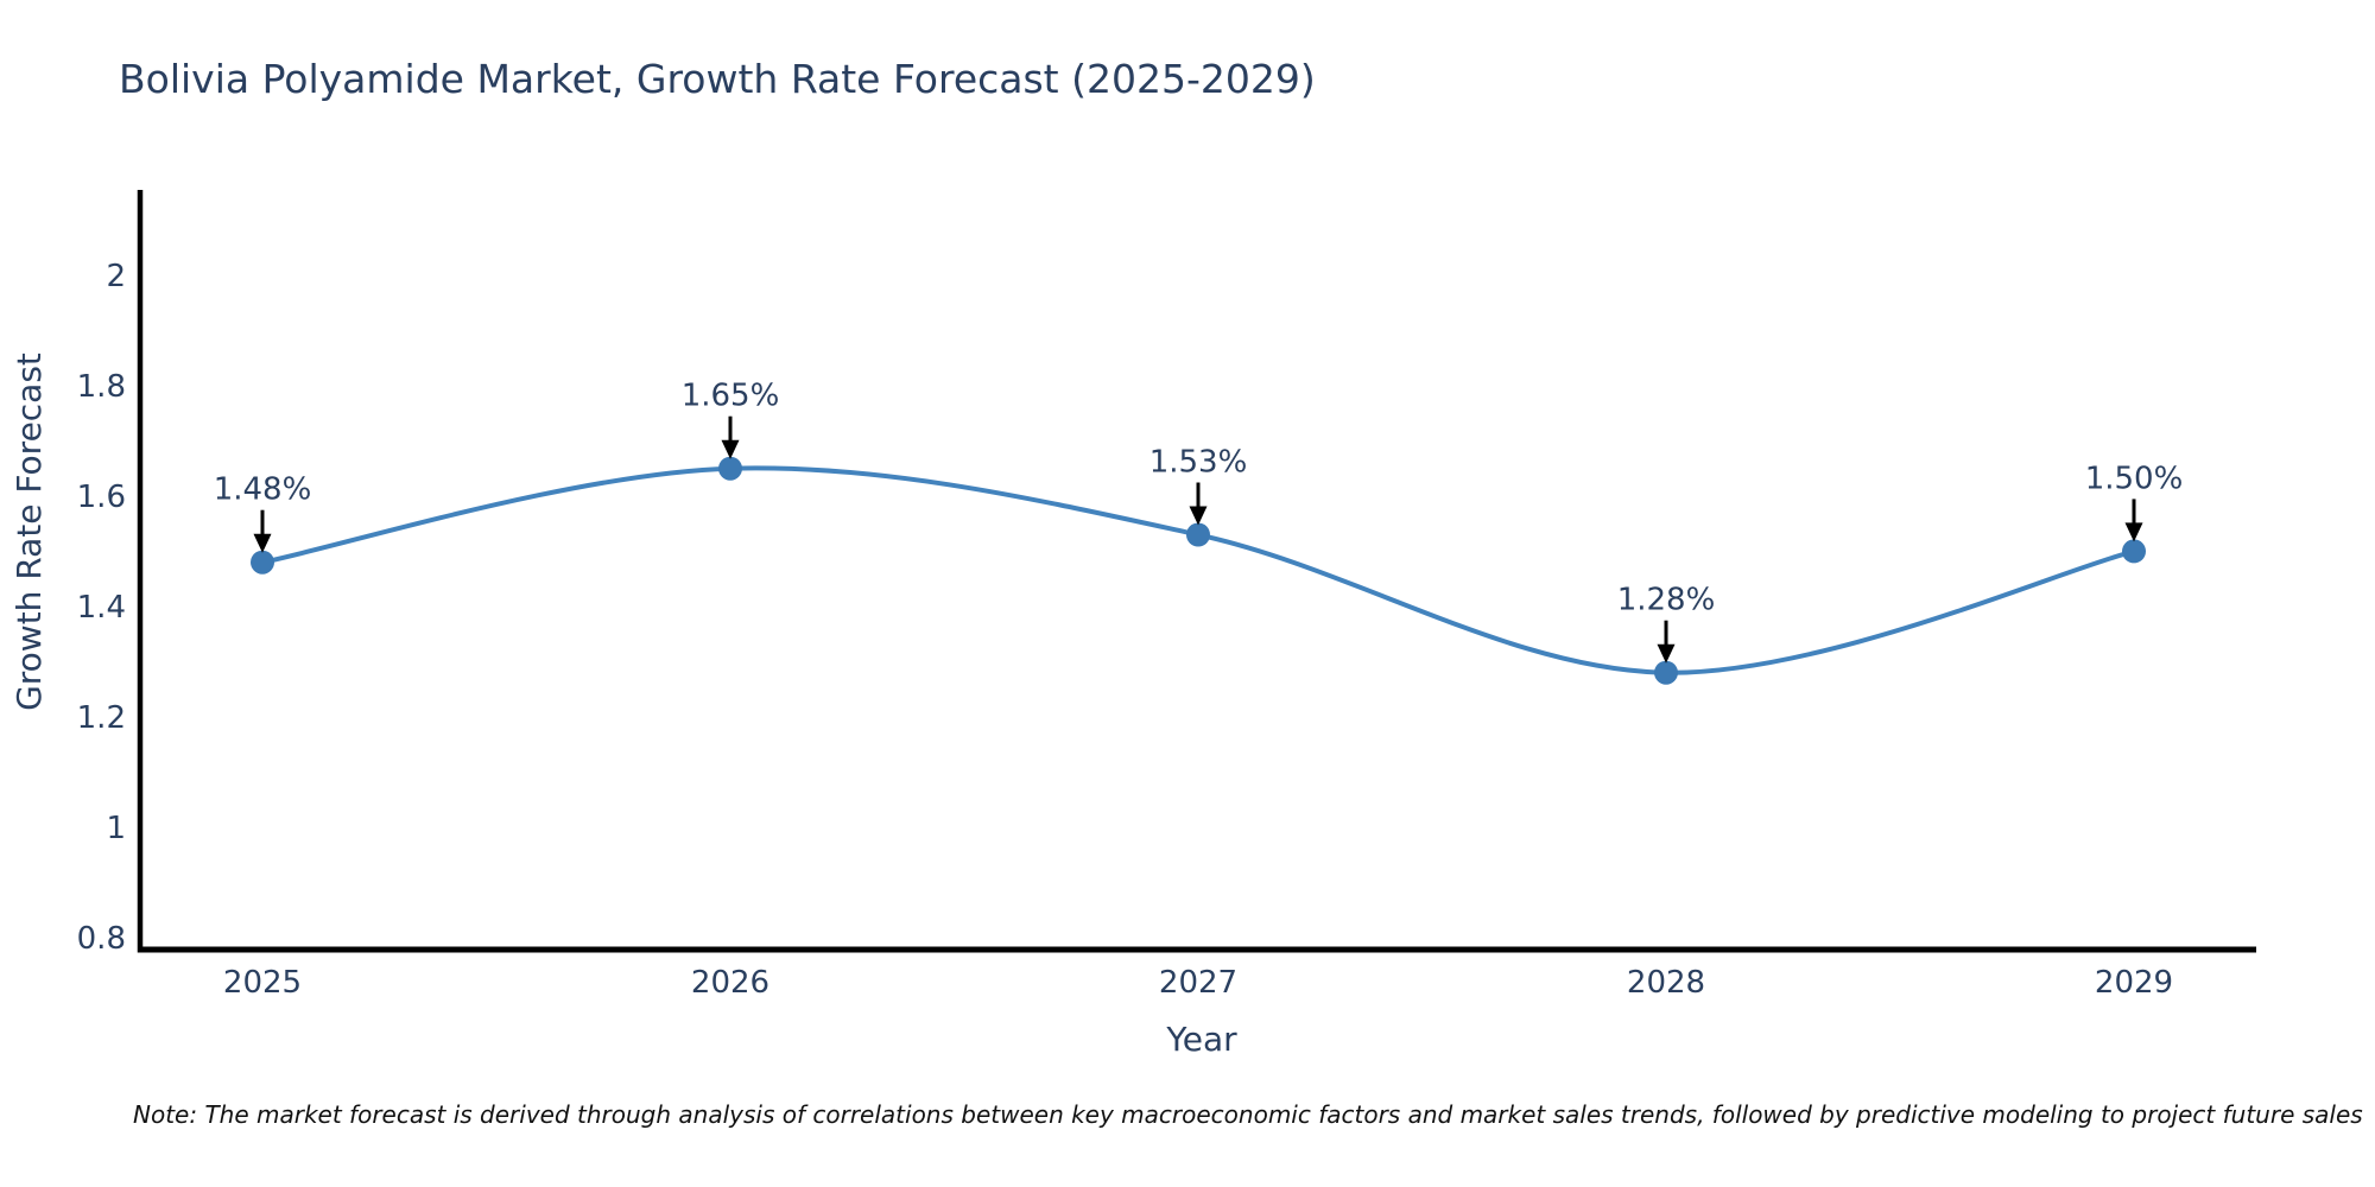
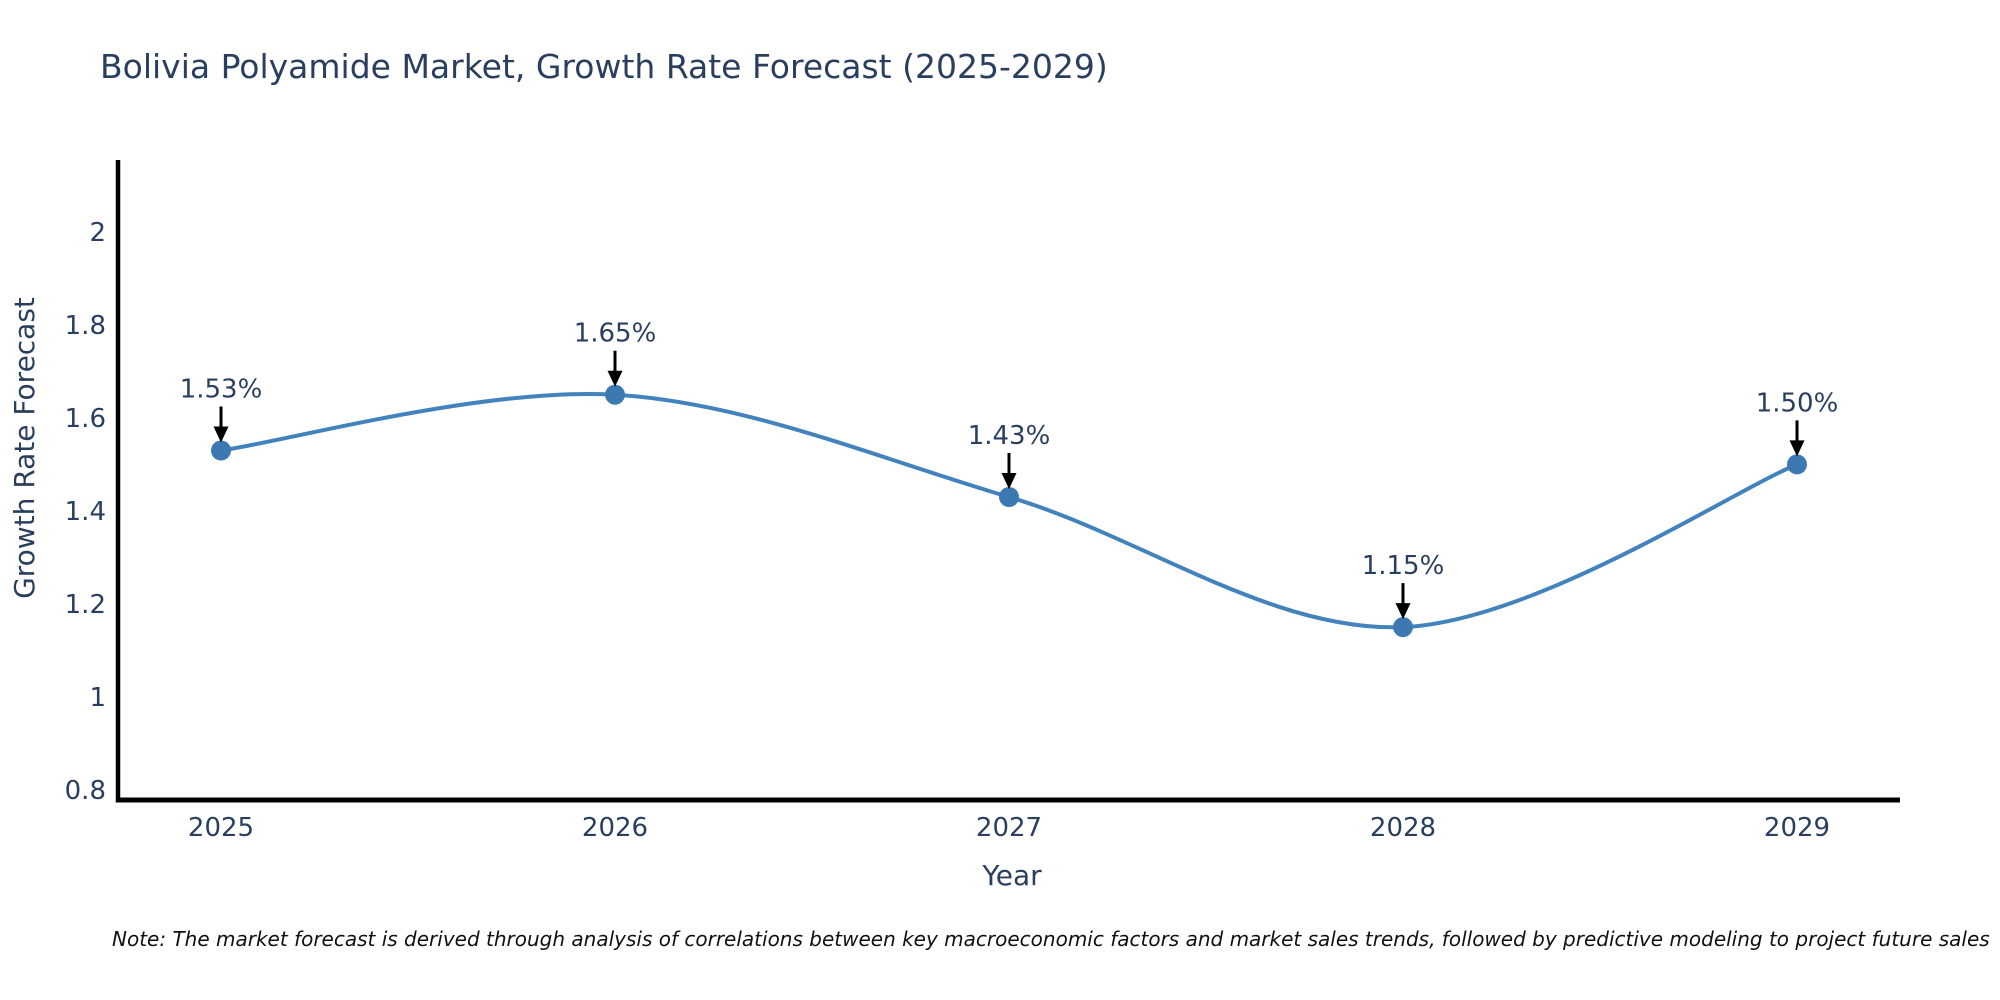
2025: 1.48% -> 1.53%
2027: 1.53% -> 1.43%
2028: 1.28% -> 1.15%
